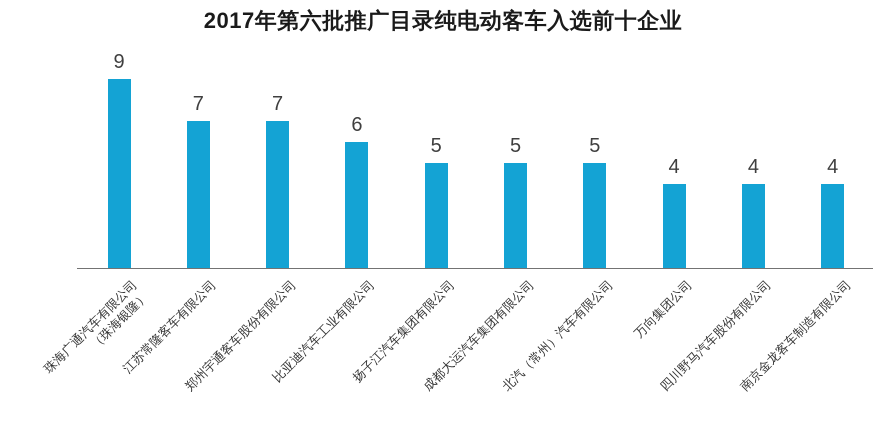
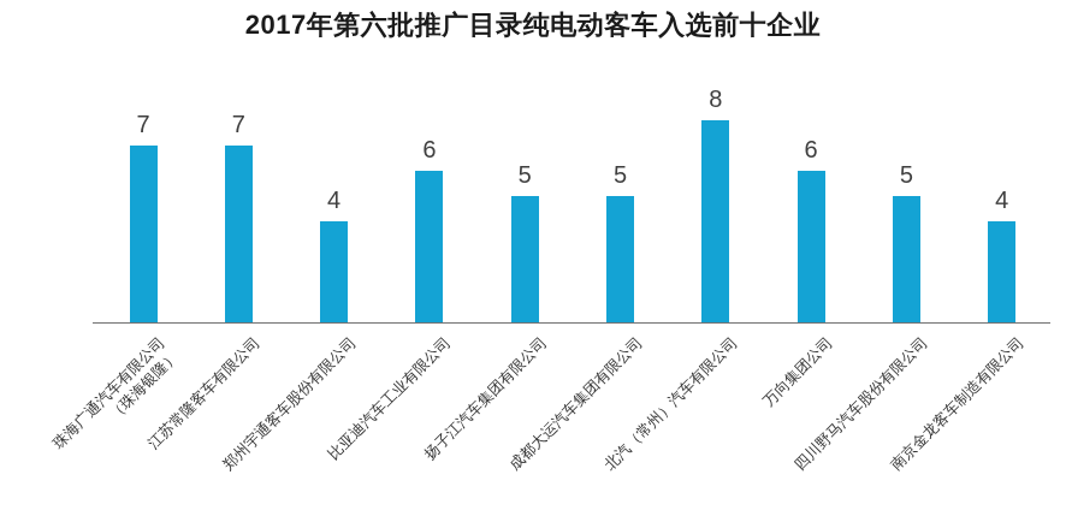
珠海广通汽车有限公司 （珠海银隆）: 9 -> 7
郑州宇通客车股份有限公司: 7 -> 4
北汽（常州）汽车有限公司: 5 -> 8
万向集团公司: 4 -> 6
四川野马汽车股份有限公司: 4 -> 5
